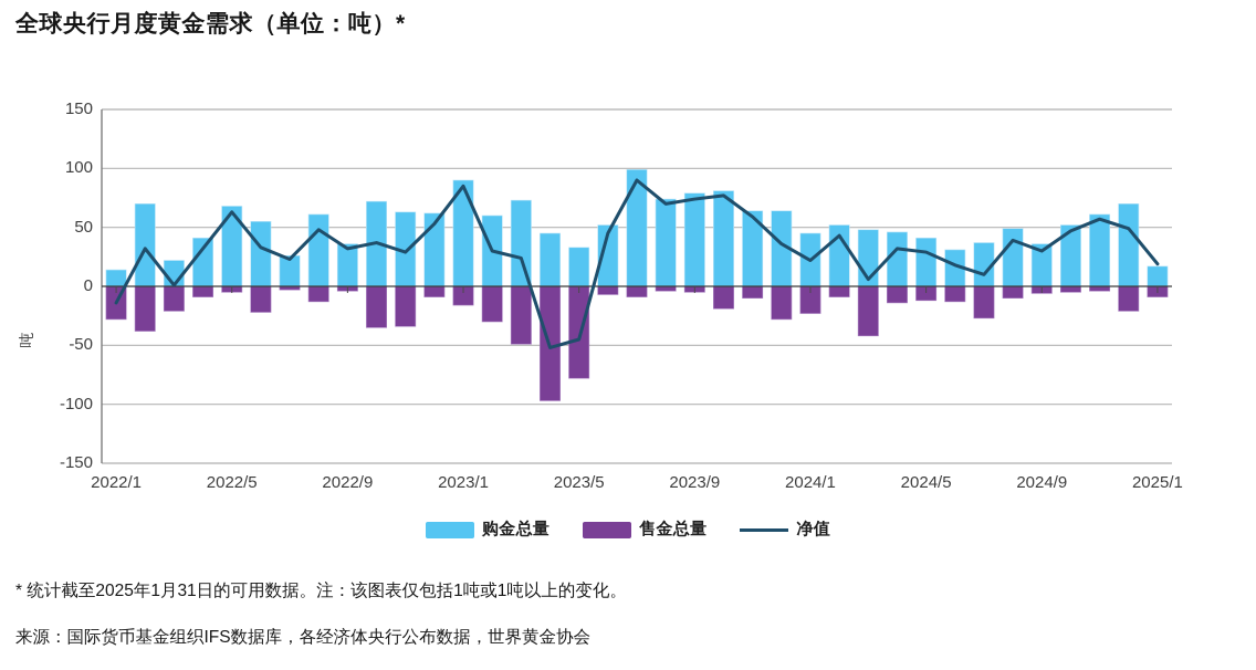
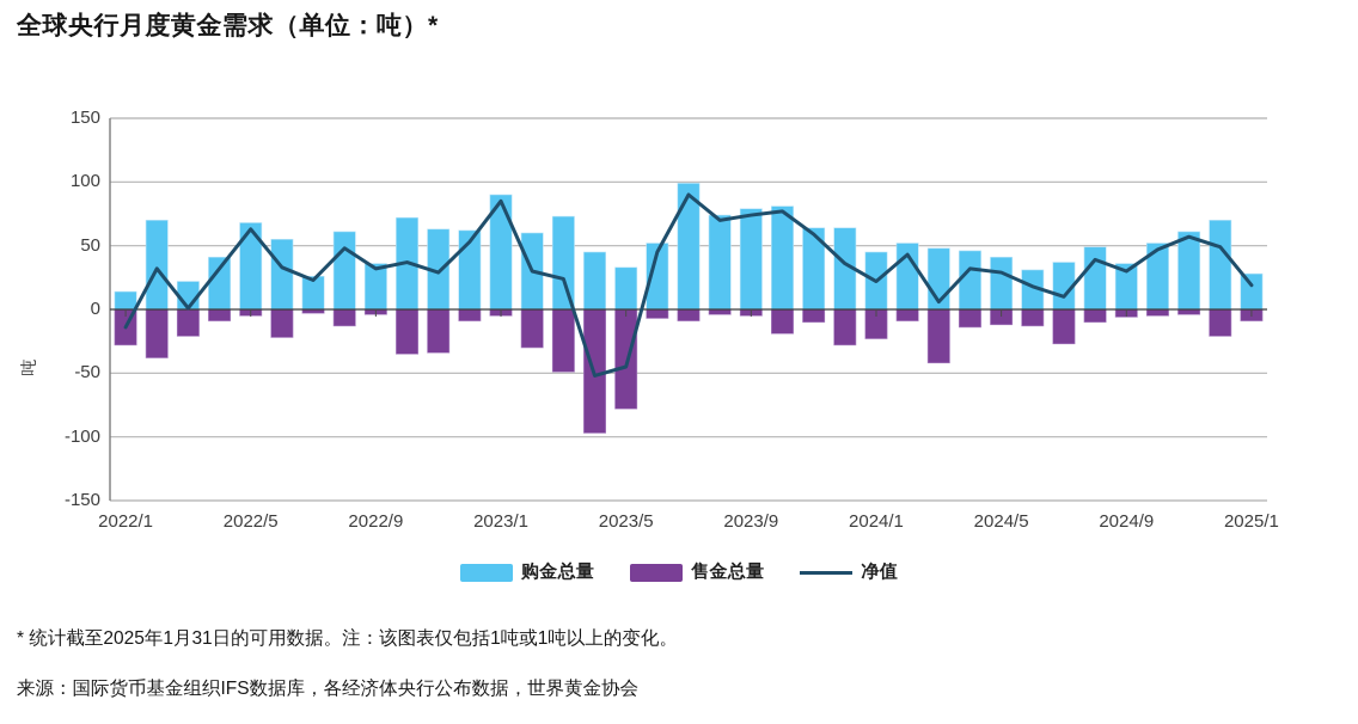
售金总量/2023/1: -16 -> -5
购金总量/2025/1: 17 -> 28
